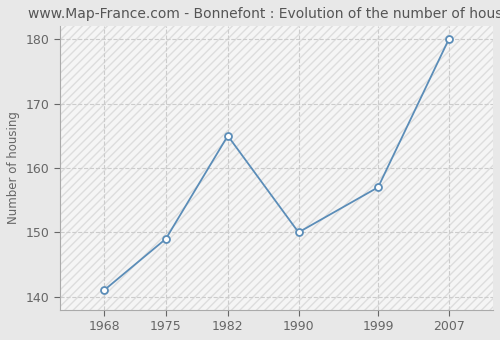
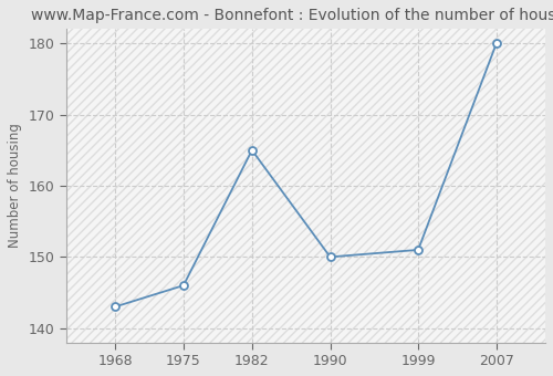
1968: 141 -> 143
1975: 149 -> 146
1999: 157 -> 151
